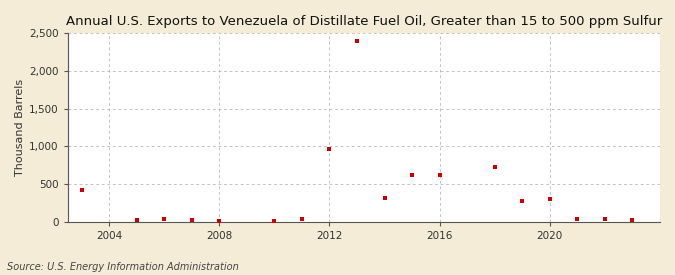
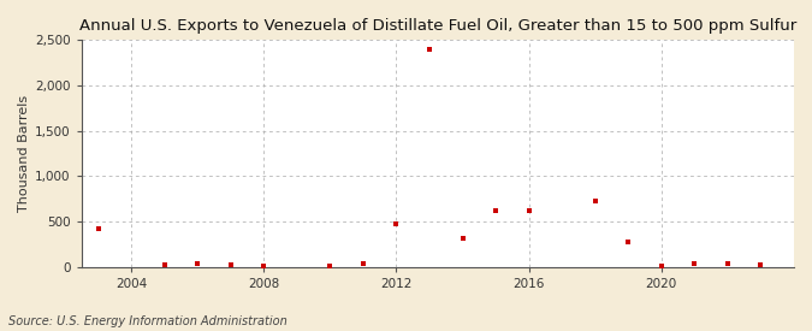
2012: 960 -> 480
2020: 300 -> 10
